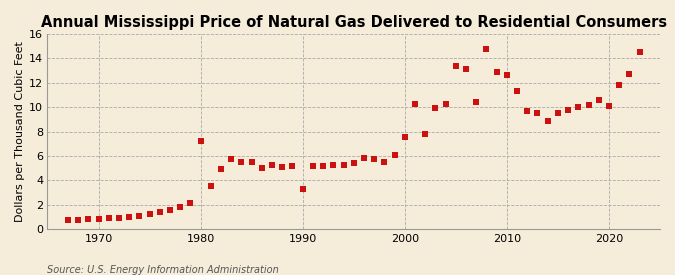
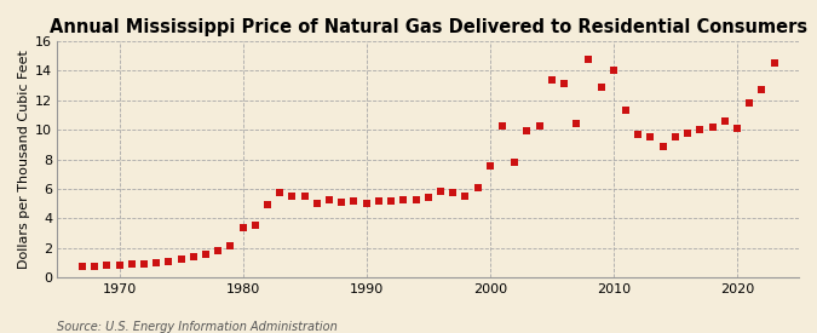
1980: 7.2 -> 3.4
1990: 3.3 -> 5.0
2010: 12.6 -> 14.0
